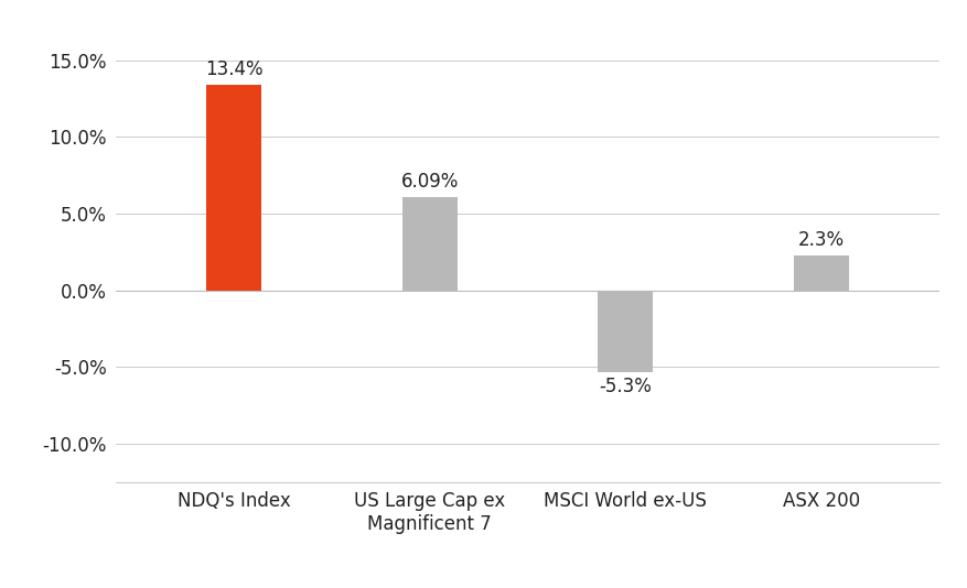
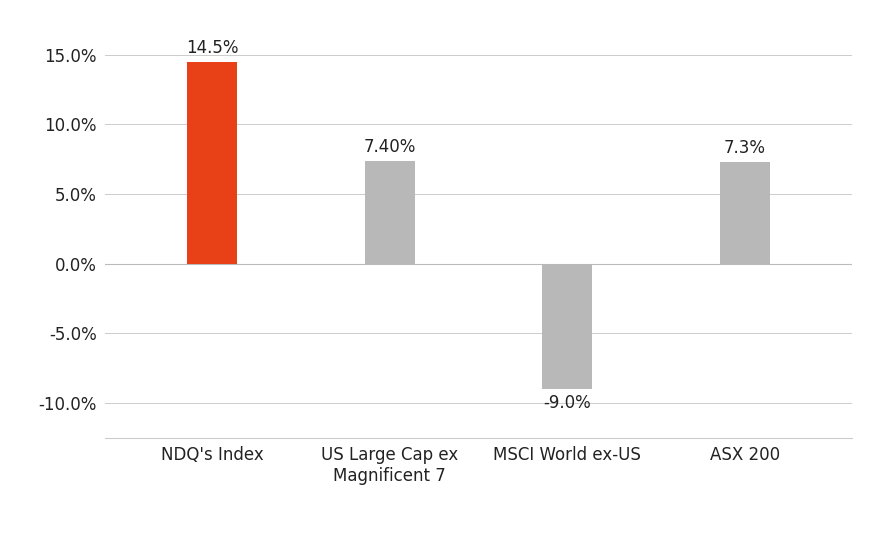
NDQ's Index: 13.4% -> 14.5%
US Large Cap ex Magnificent 7: 6.09% -> 7.40%
MSCI World ex-US: -5.3% -> -9.0%
ASX 200: 2.3% -> 7.3%
